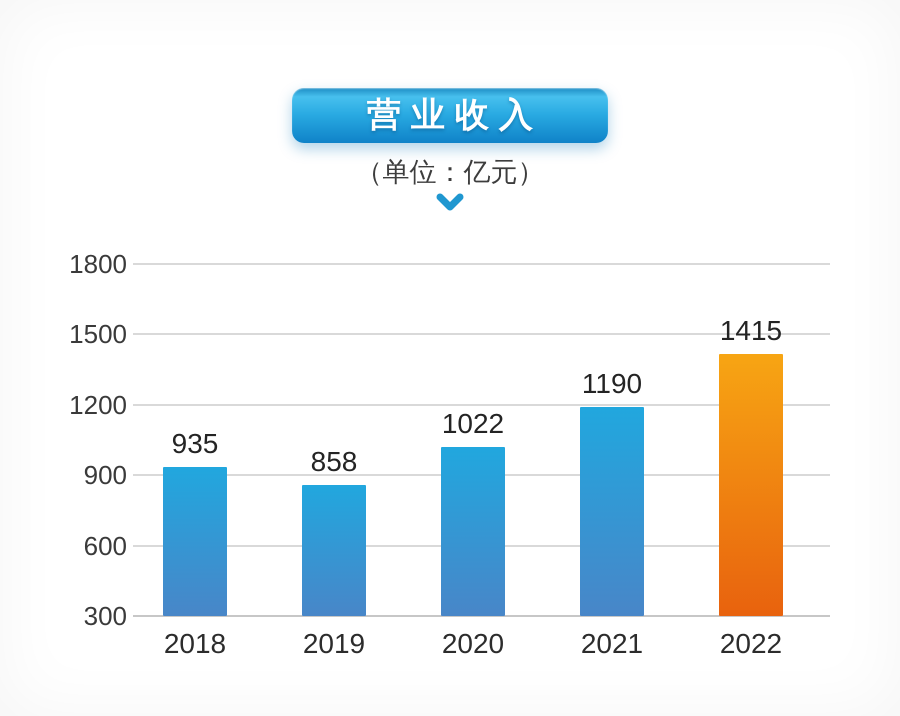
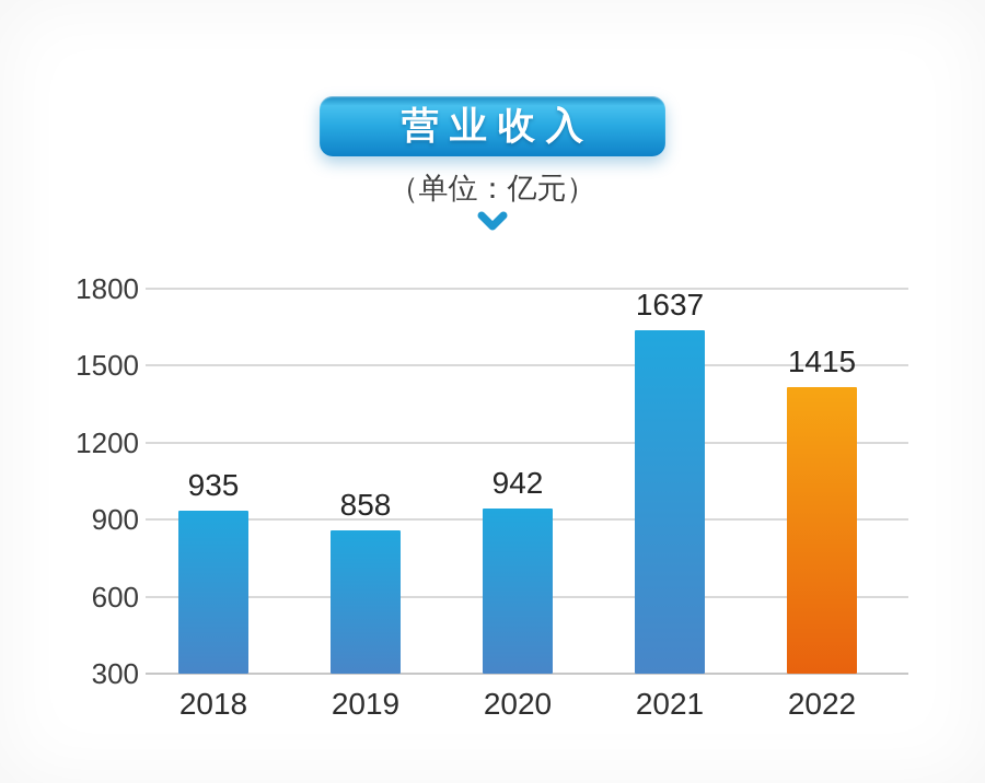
2020: 1022 -> 942
2021: 1190 -> 1637
